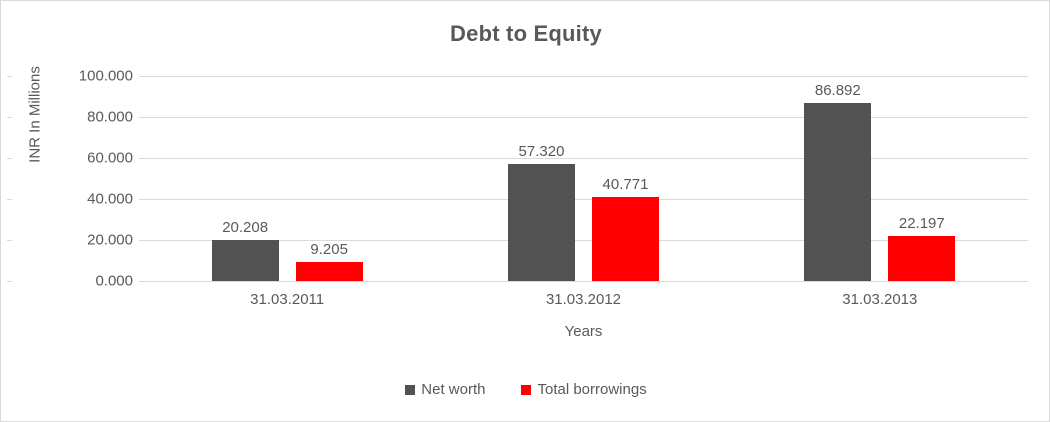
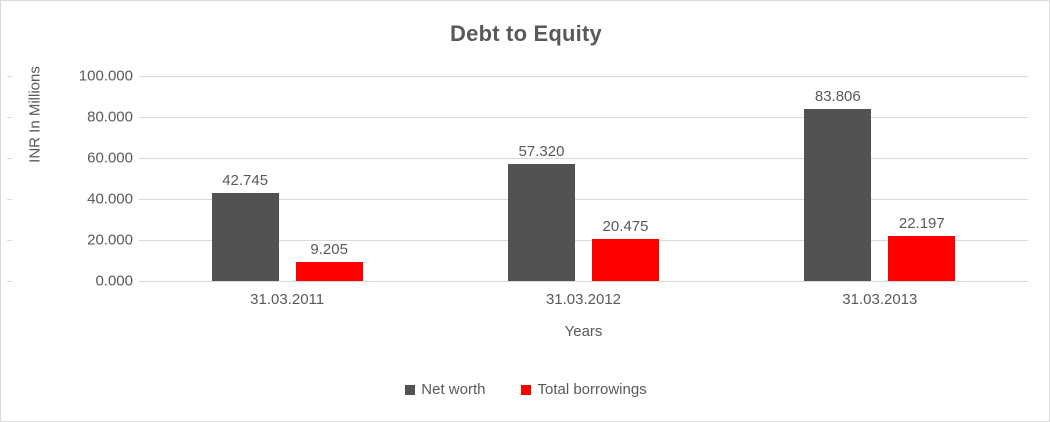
Net worth/31.03.2011: 20.208 -> 42.745
Total borrowings/31.03.2012: 40.771 -> 20.475
Net worth/31.03.2013: 86.892 -> 83.806
